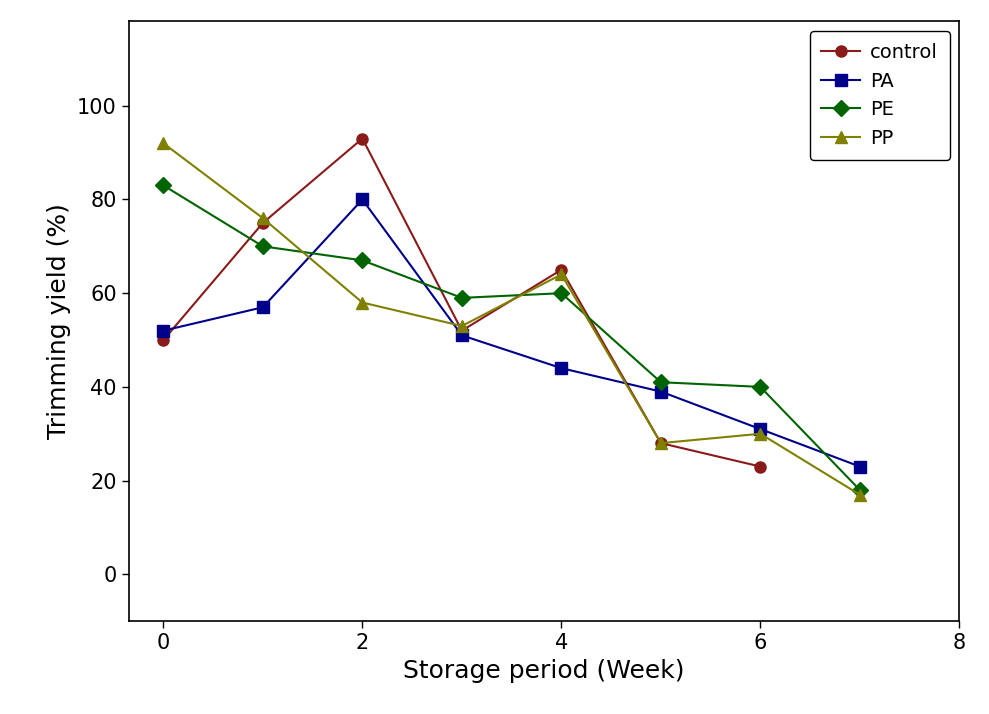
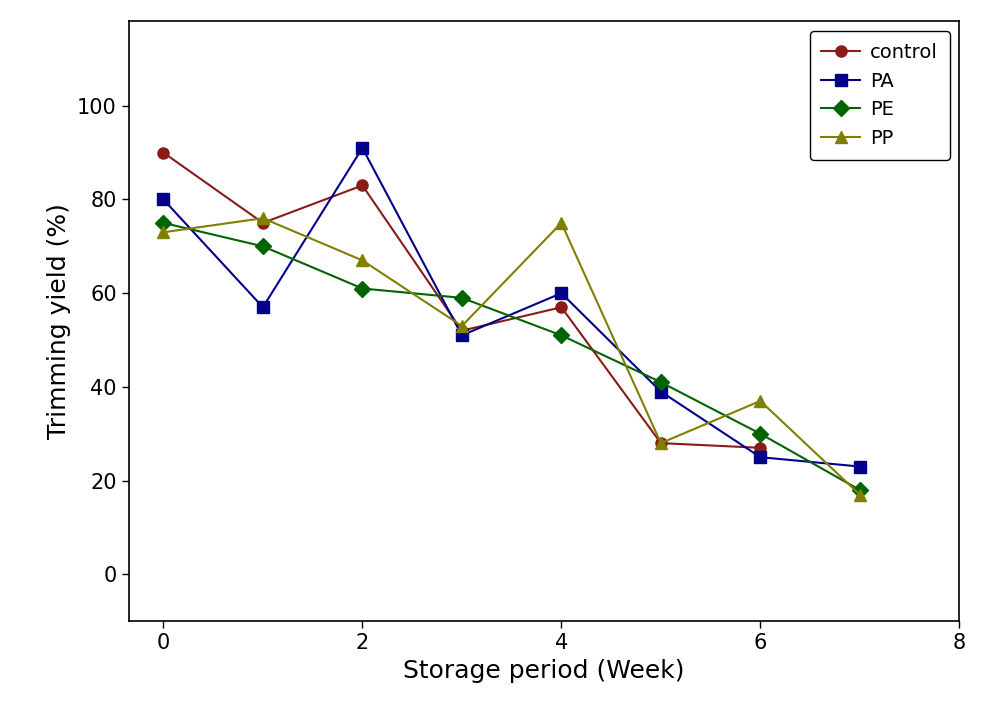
control/0: 50 -> 90
PA/0: 52 -> 80
PE/0: 83 -> 75
PP/0: 92 -> 73
control/2: 93 -> 83
PA/2: 80 -> 91
PE/2: 67 -> 61
PP/2: 58 -> 67
control/4: 65 -> 57
PA/4: 44 -> 60
PE/4: 60 -> 51
PP/4: 64 -> 75
control/6: 23 -> 27
PA/6: 31 -> 25
PE/6: 40 -> 30
PP/6: 30 -> 37
